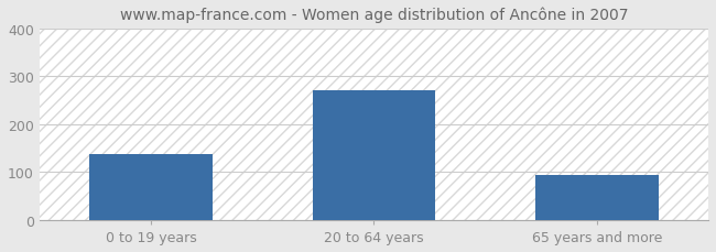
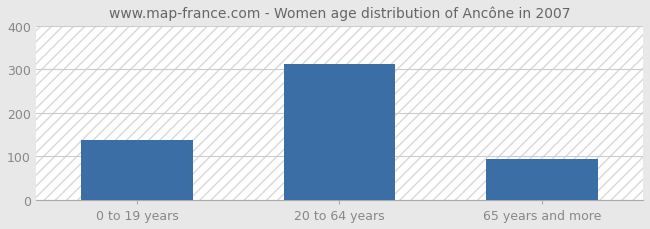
20 to 64 years: 270 -> 313
